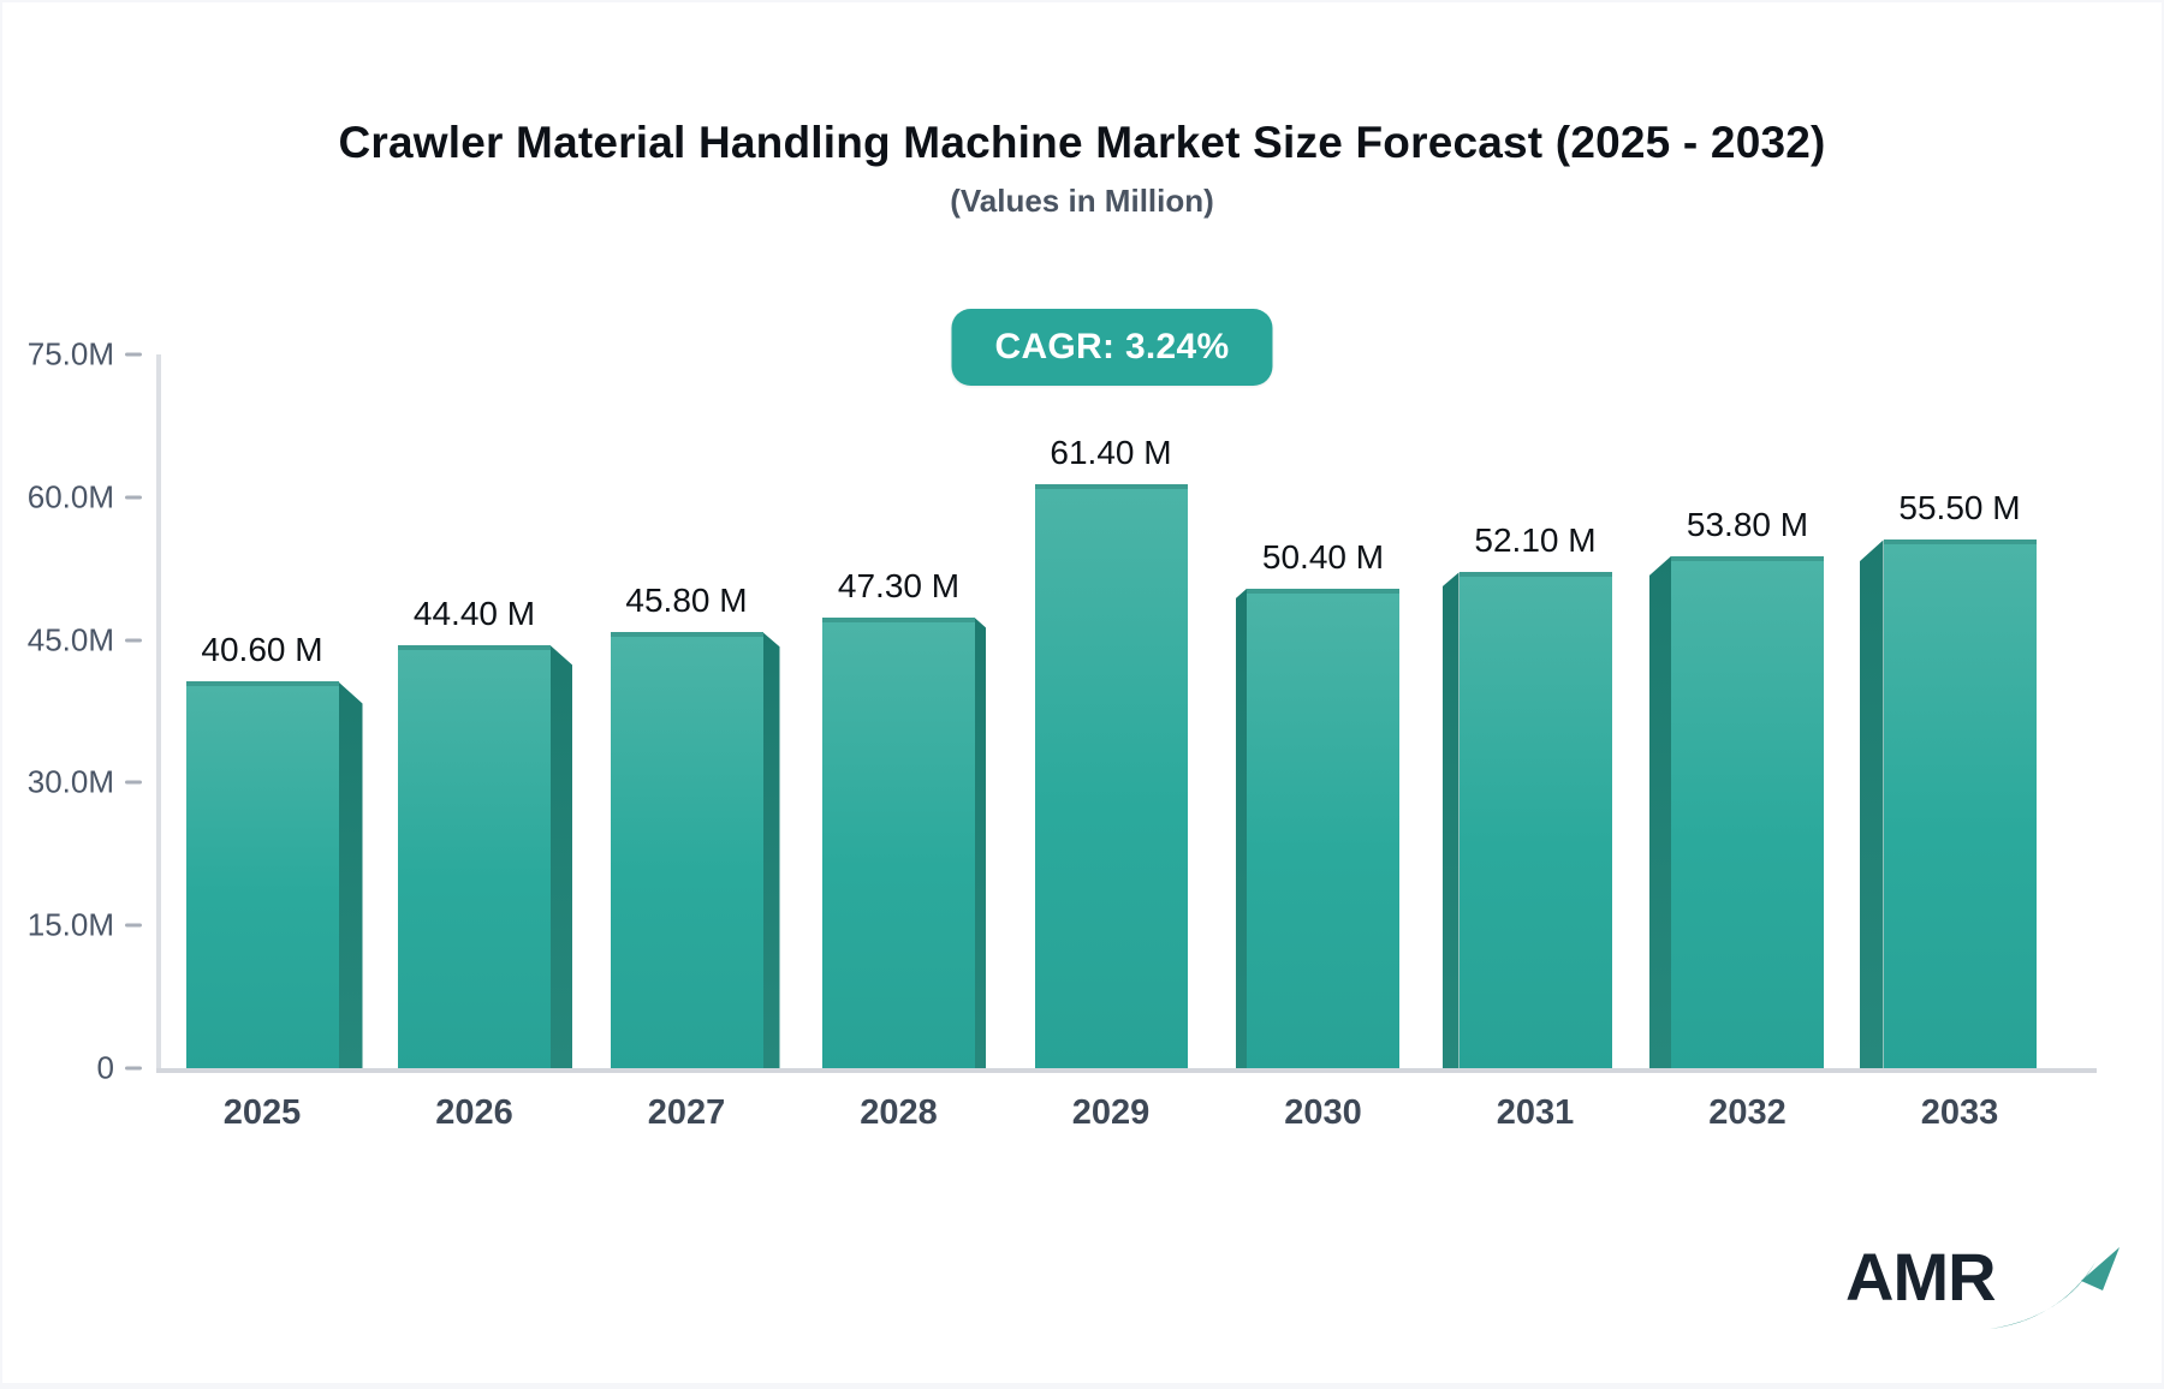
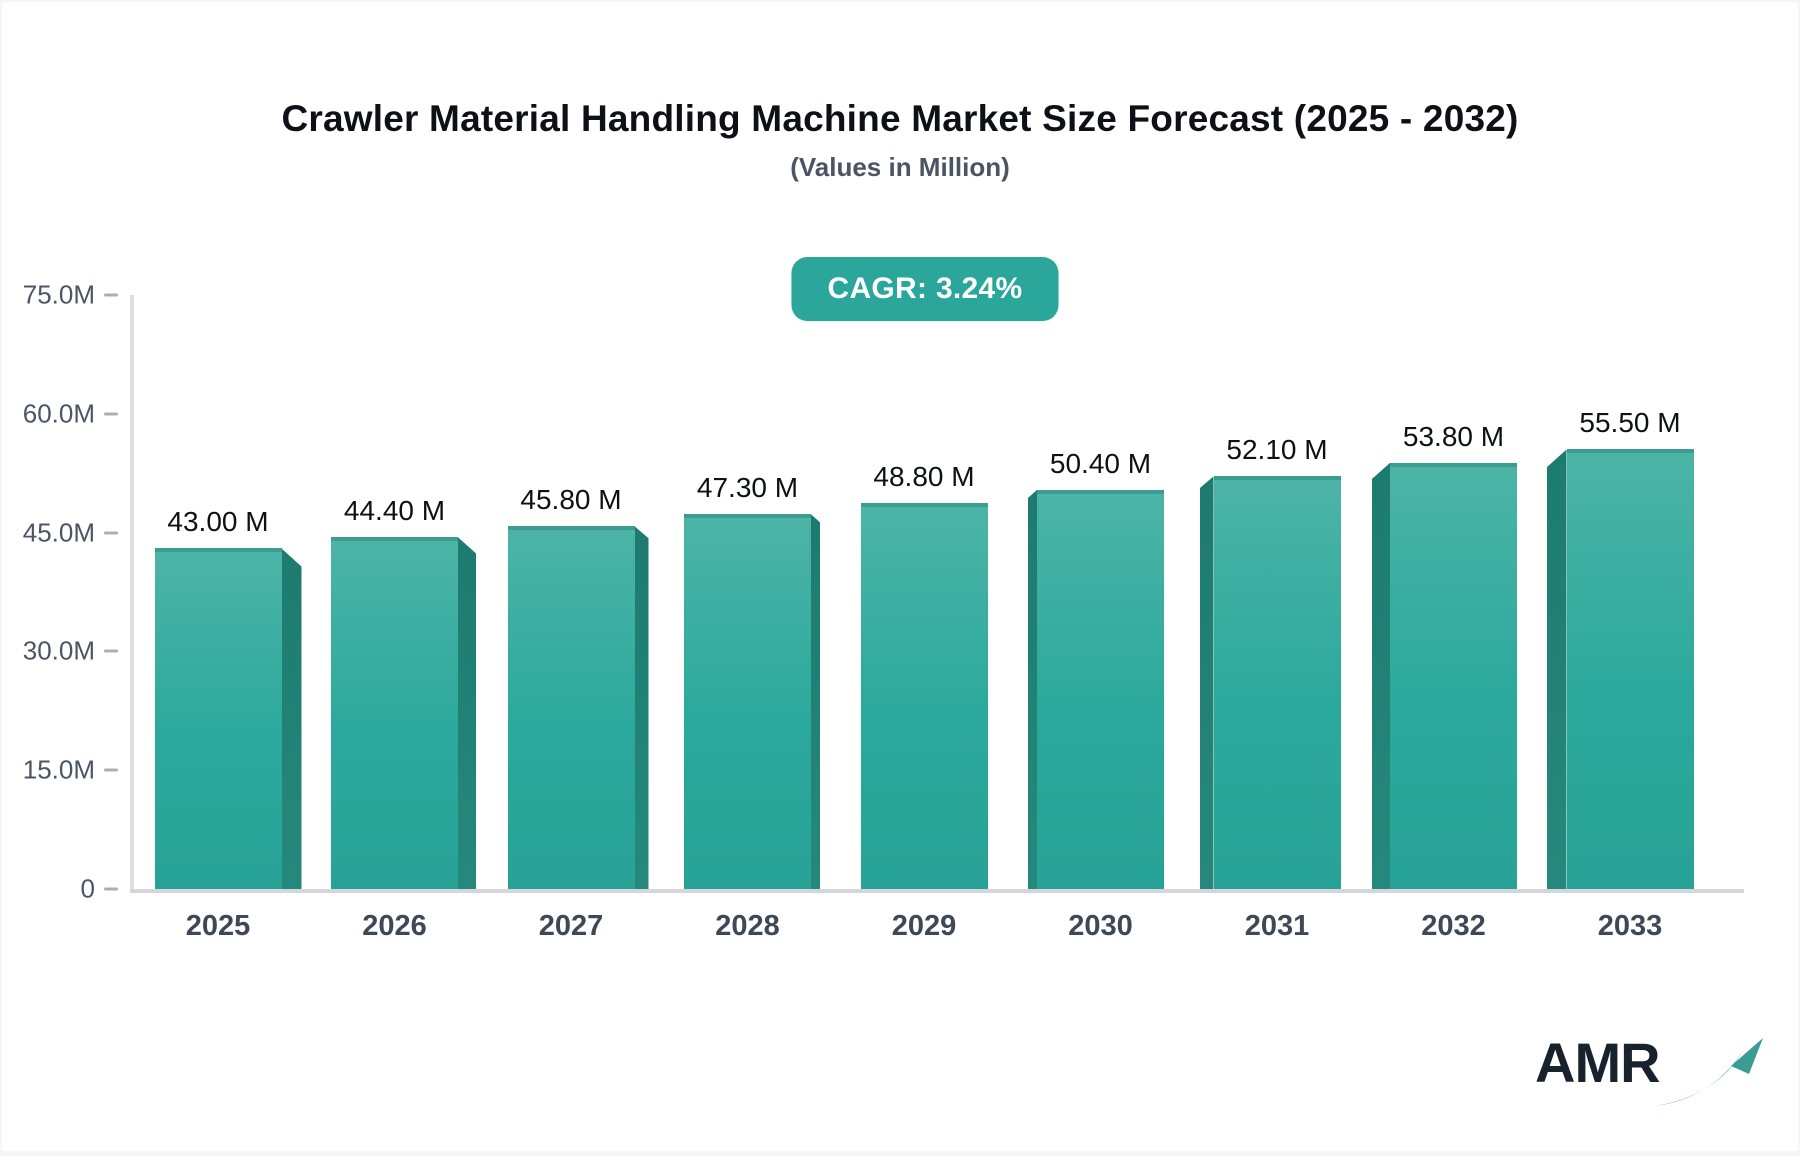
2025: 40.60 -> 43.00
2029: 61.40 -> 48.80
